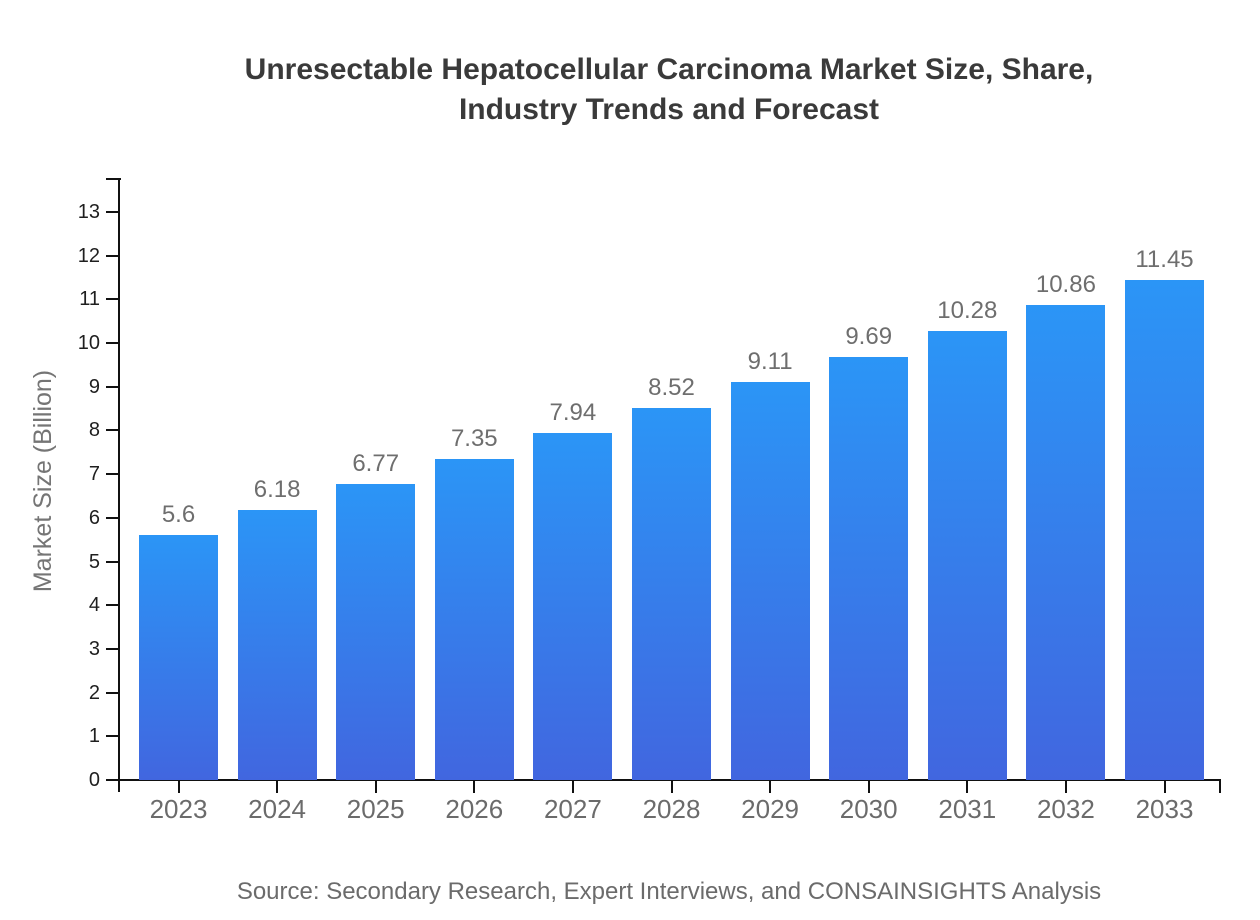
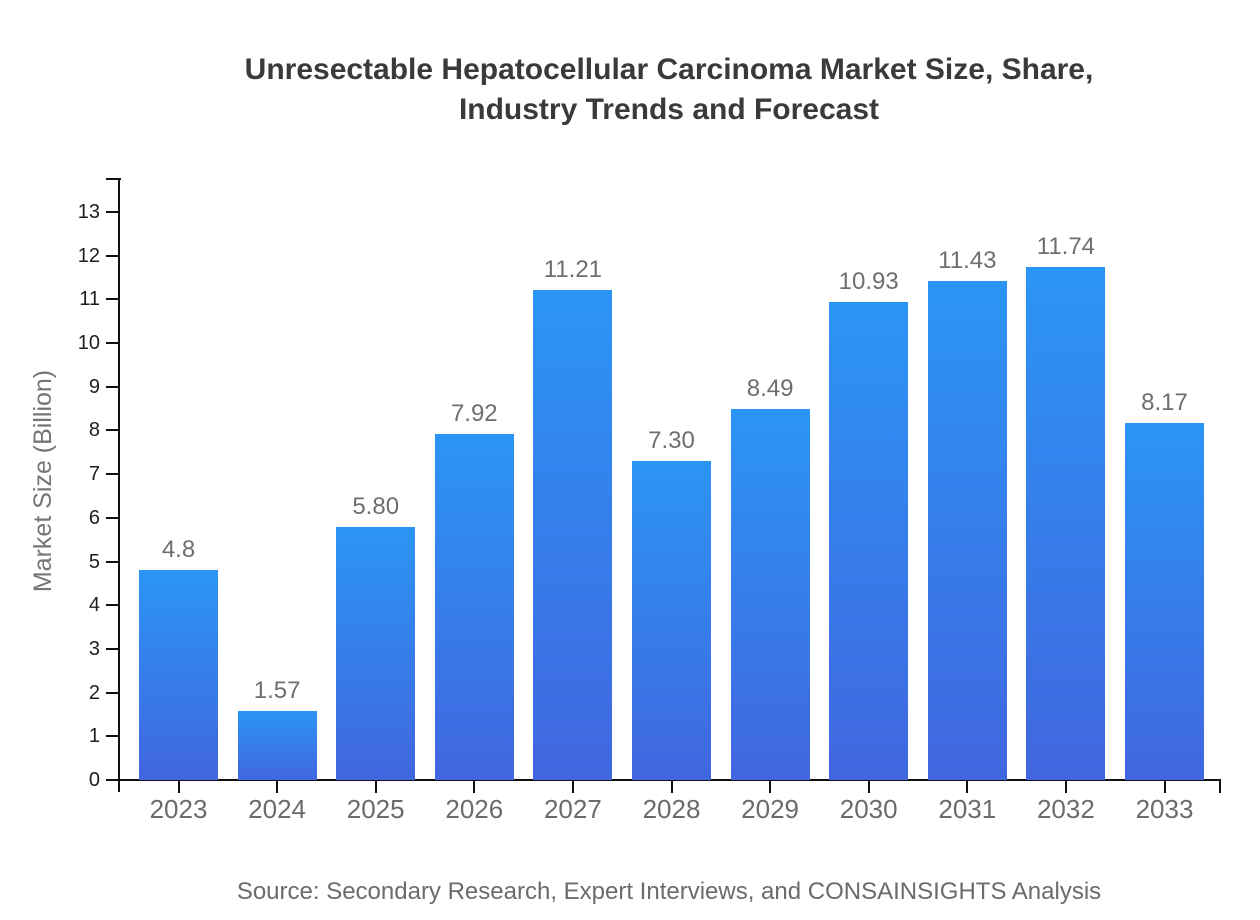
2023: 5.6 -> 4.8
2024: 6.18 -> 1.57
2025: 6.77 -> 5.80
2026: 7.35 -> 7.92
2027: 7.94 -> 11.21
2028: 8.52 -> 7.30
2029: 9.11 -> 8.49
2030: 9.69 -> 10.93
2031: 10.28 -> 11.43
2032: 10.86 -> 11.74
2033: 11.45 -> 8.17
